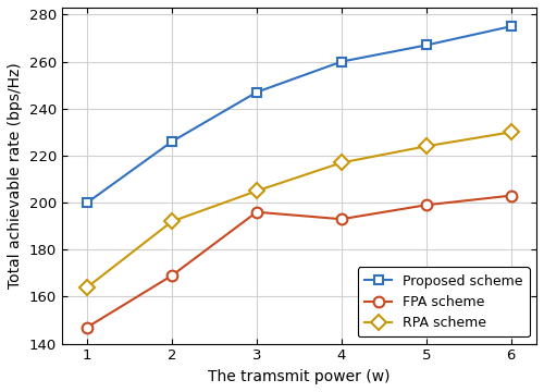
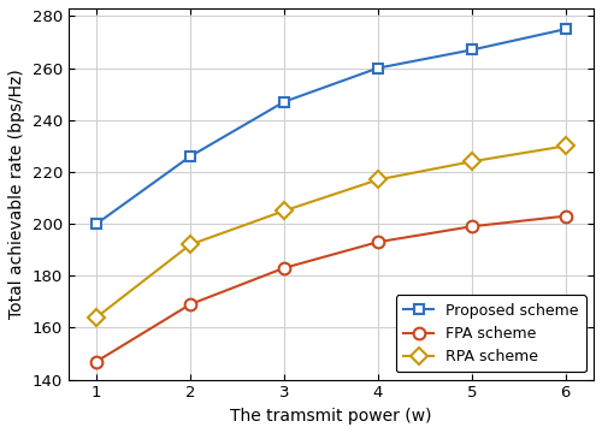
FPA scheme/3: 196 -> 183
